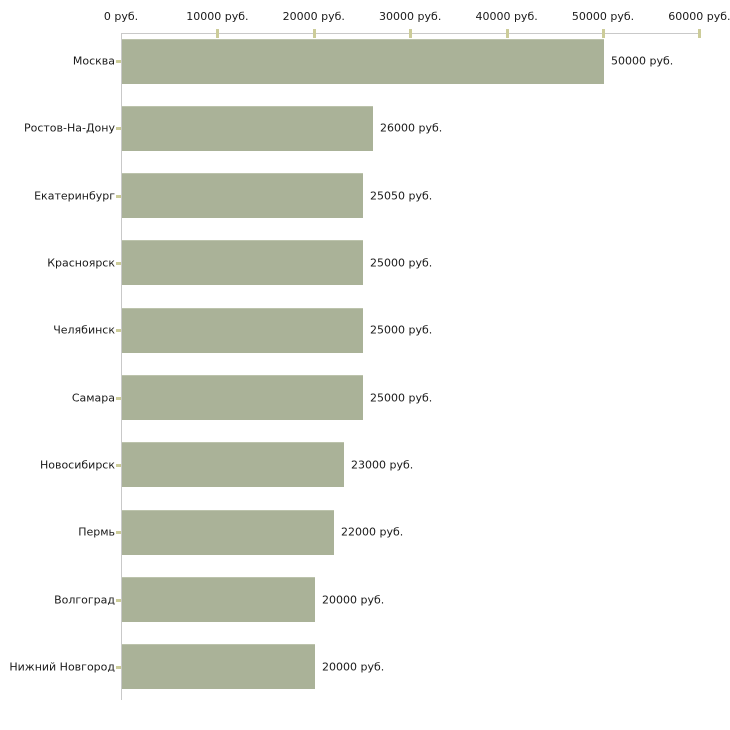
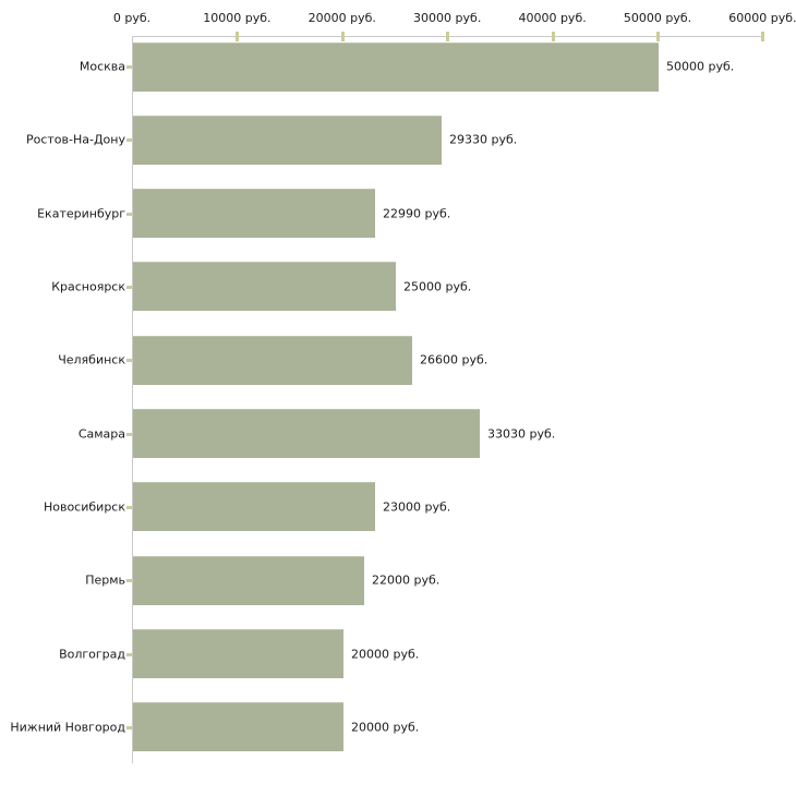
Ростов-На-Дону: 26000 -> 29330
Екатеринбург: 25050 -> 22990
Челябинск: 25000 -> 26600
Самара: 25000 -> 33030
